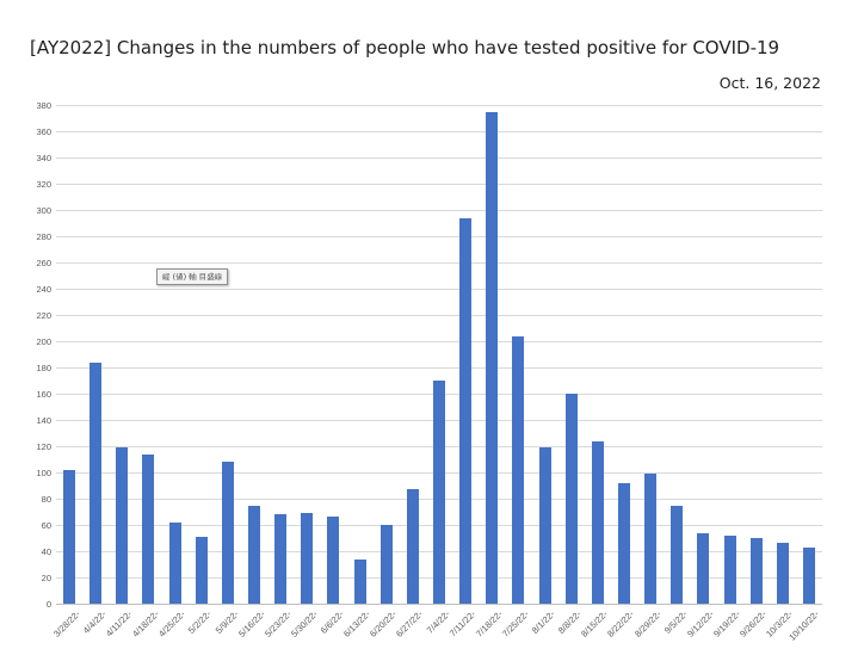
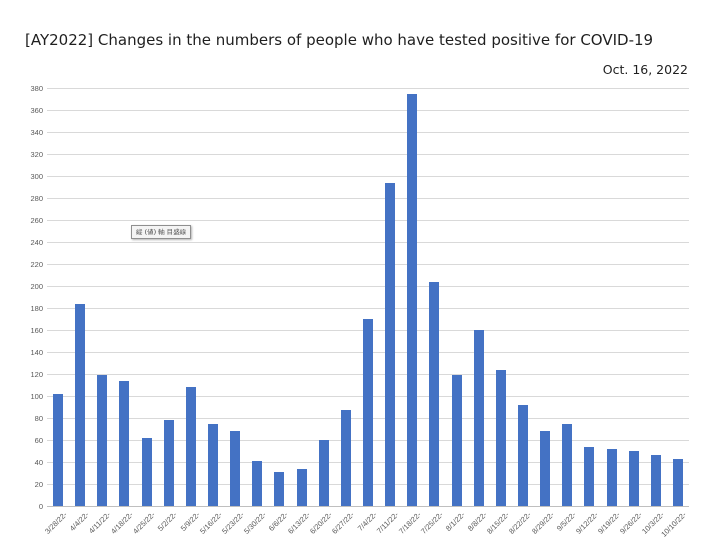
5/2/22-: 51 -> 78
5/30/22-: 69 -> 41
6/6/22-: 66 -> 31
8/29/22-: 99 -> 68
